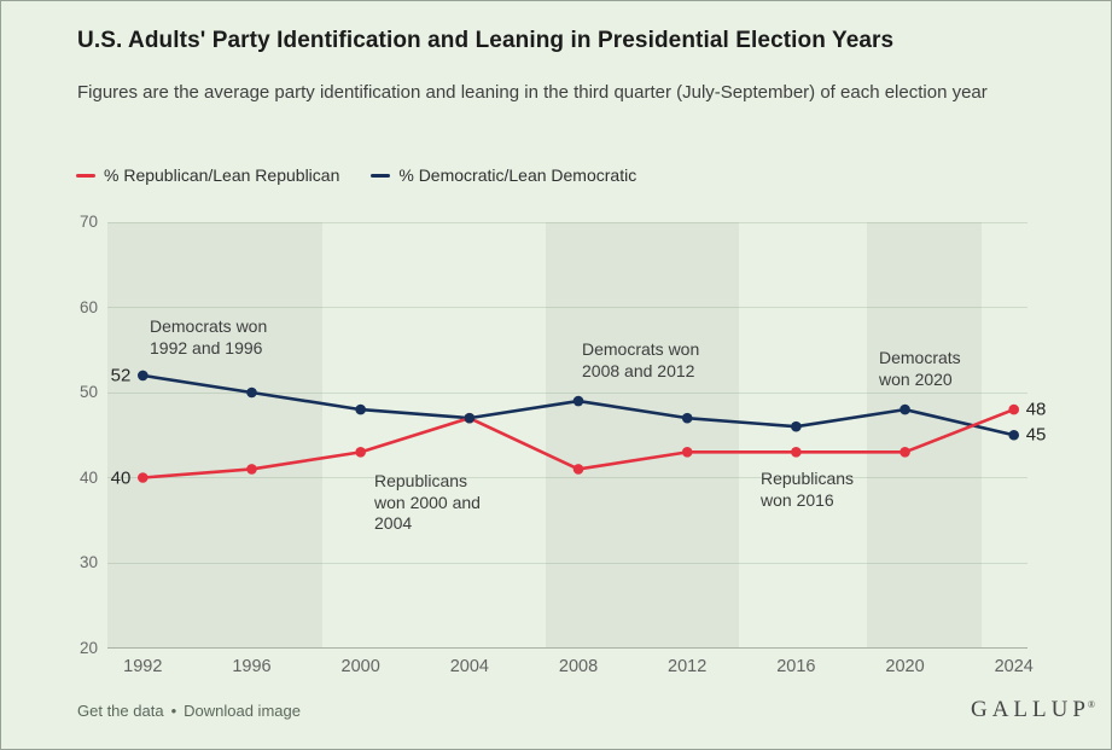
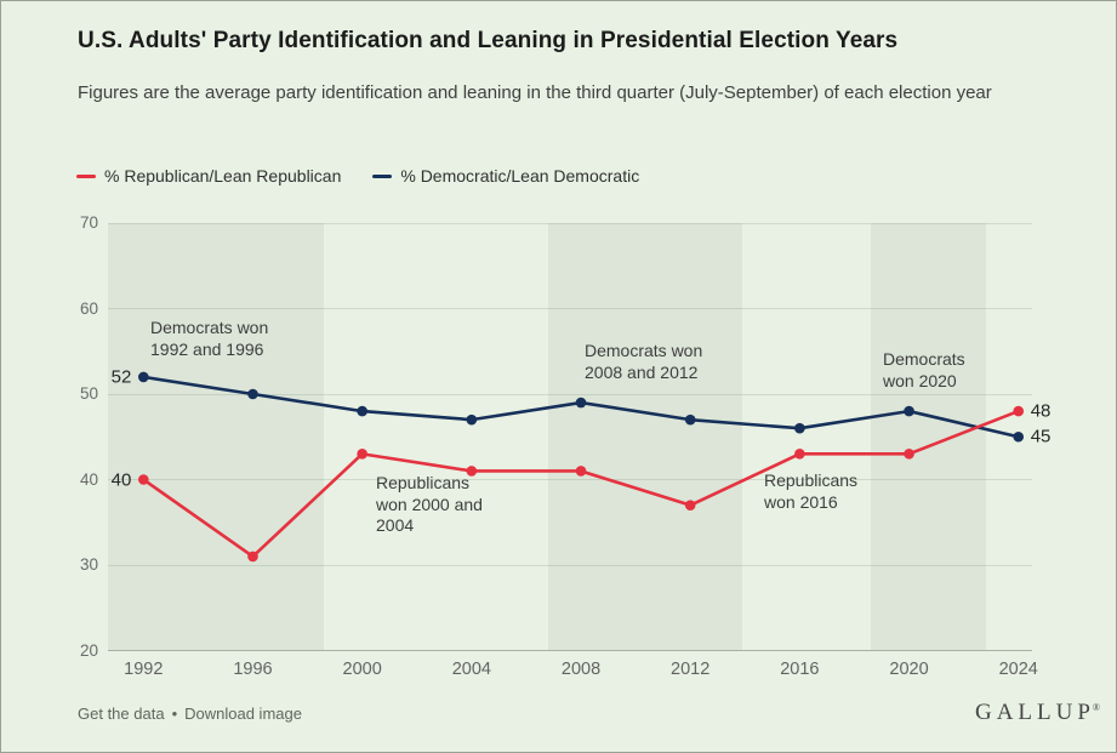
% Republican/Lean Republican/1996: 41 -> 31
% Republican/Lean Republican/2004: 47 -> 41
% Republican/Lean Republican/2012: 43 -> 37
